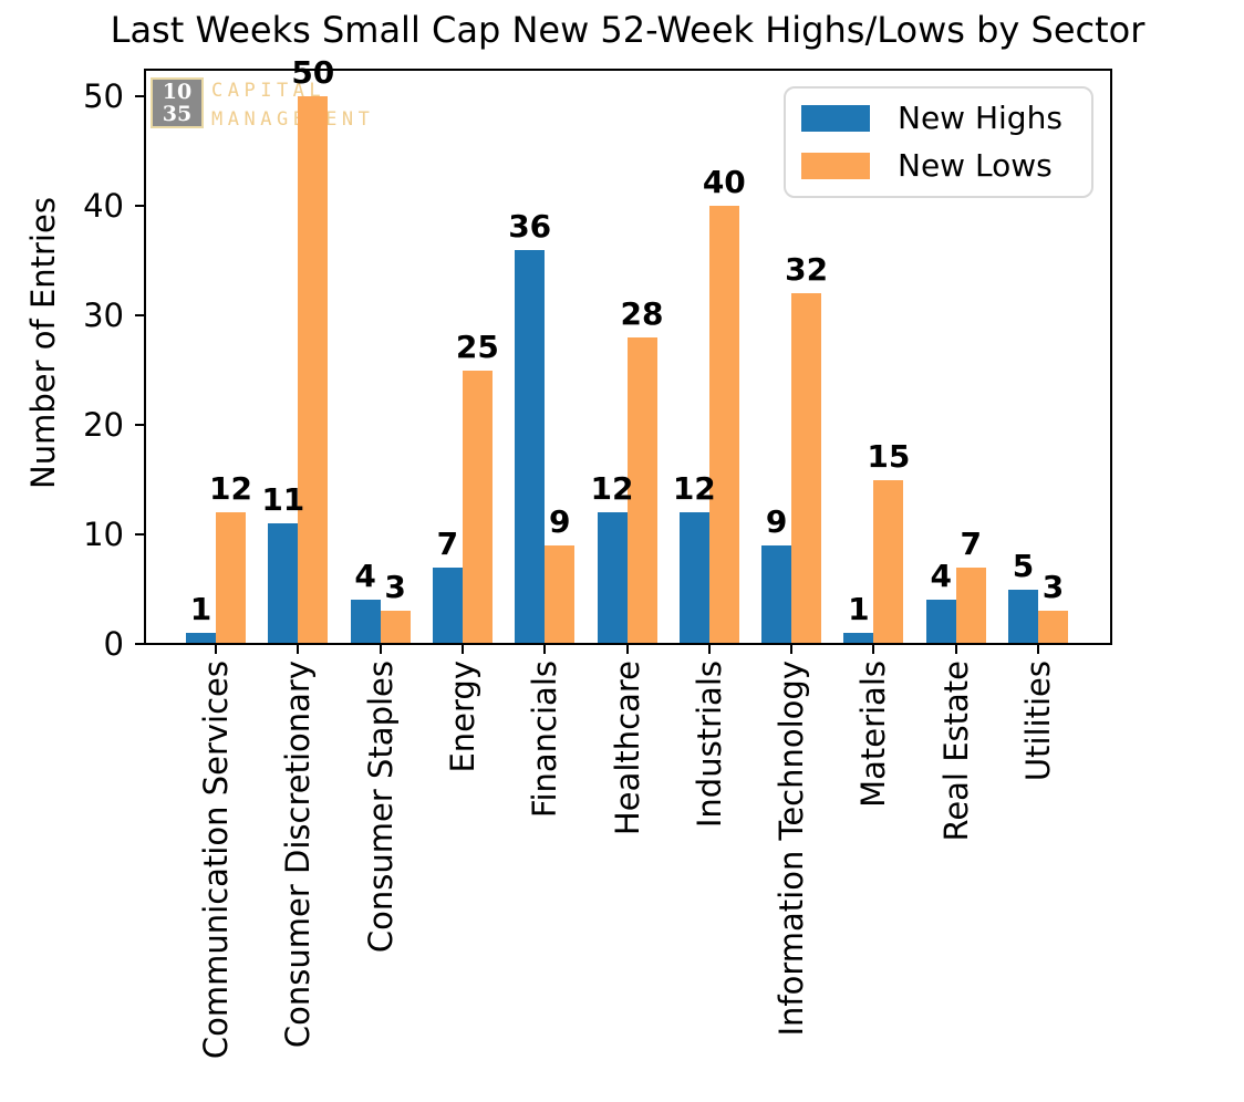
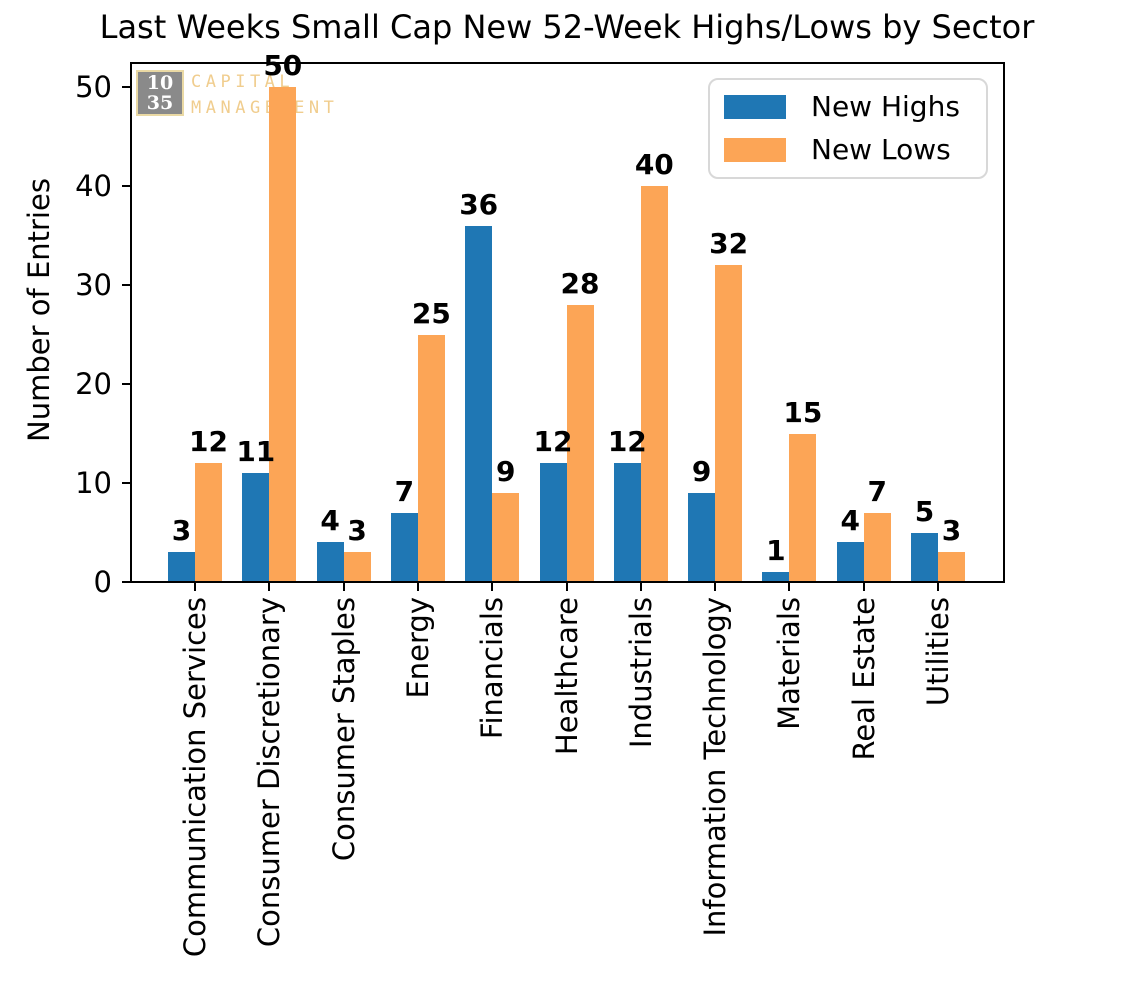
New Highs/Communication Services: 1 -> 3
